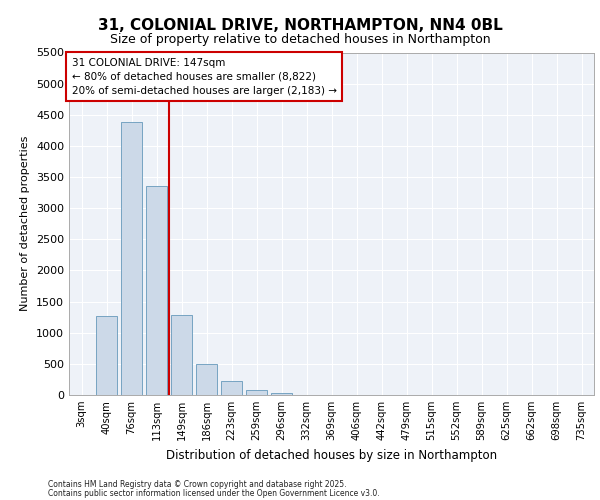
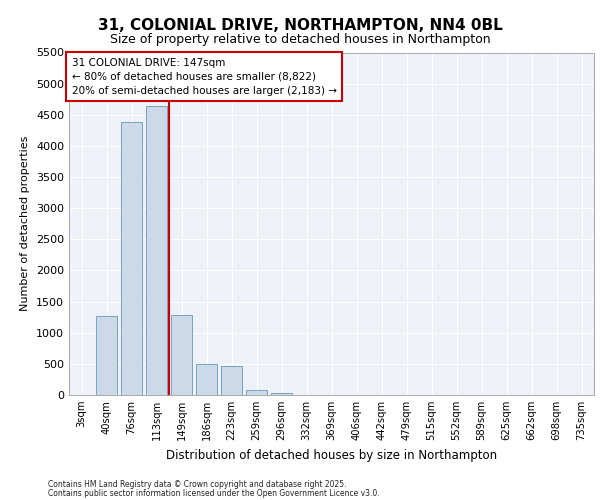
113sqm: 3350 -> 4640
223sqm: 230 -> 460
